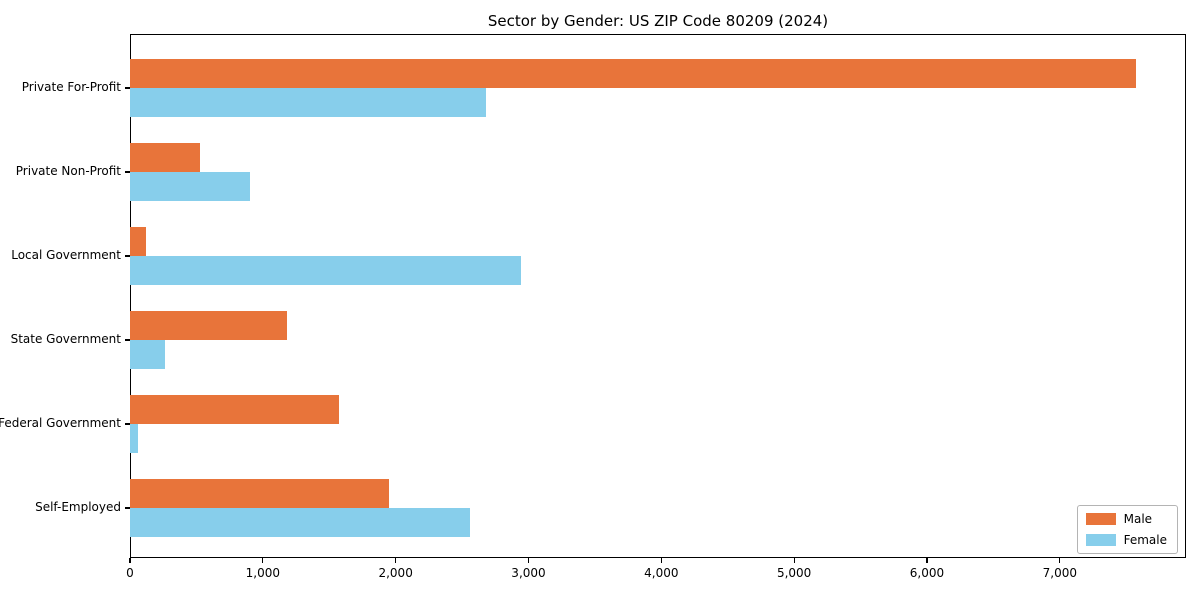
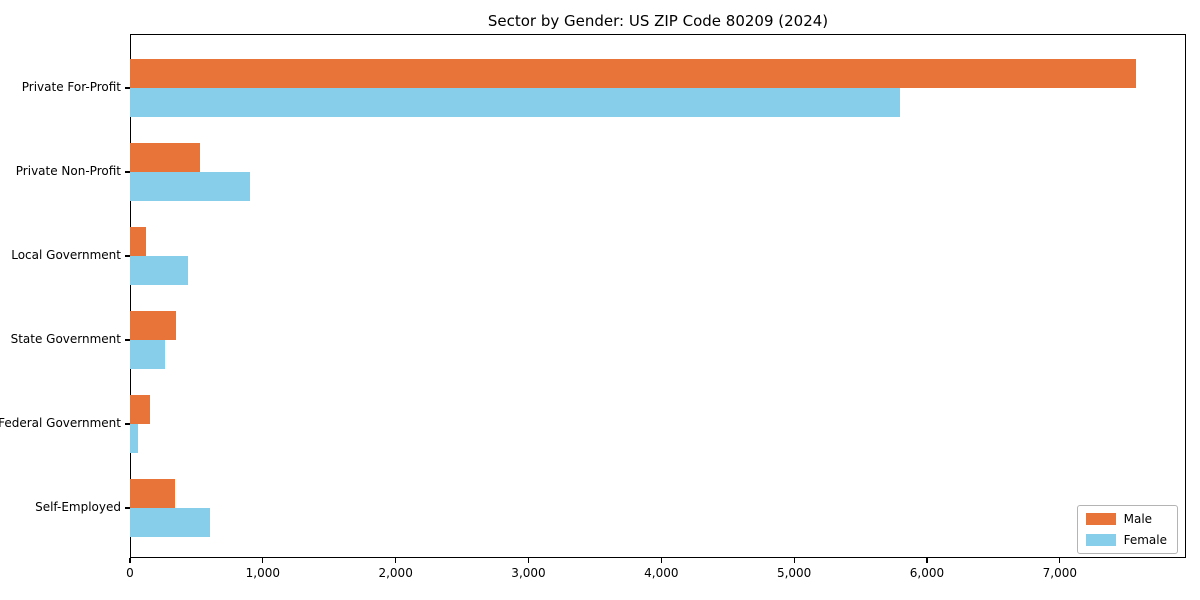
Female/Private For-Profit: 2680 -> 5800
Female/Local Government: 2940 -> 440
Male/State Government: 1180 -> 350
Male/Federal Government: 1570 -> 150
Male/Self-Employed: 1950 -> 340
Female/Self-Employed: 2560 -> 600
